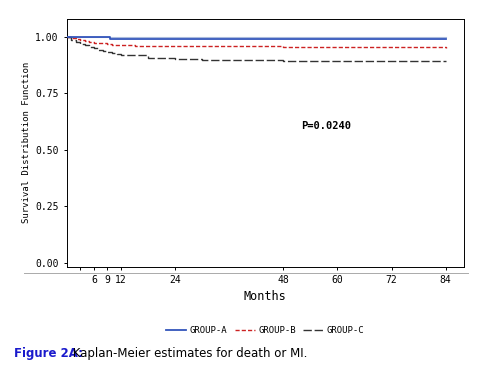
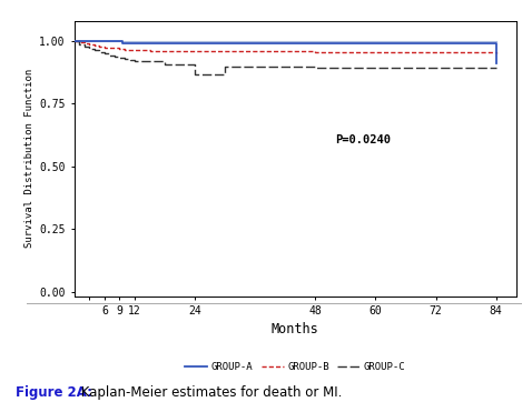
GROUP-C/24: 0.900 -> 0.865
GROUP-A/84: 0.99 -> 0.91
